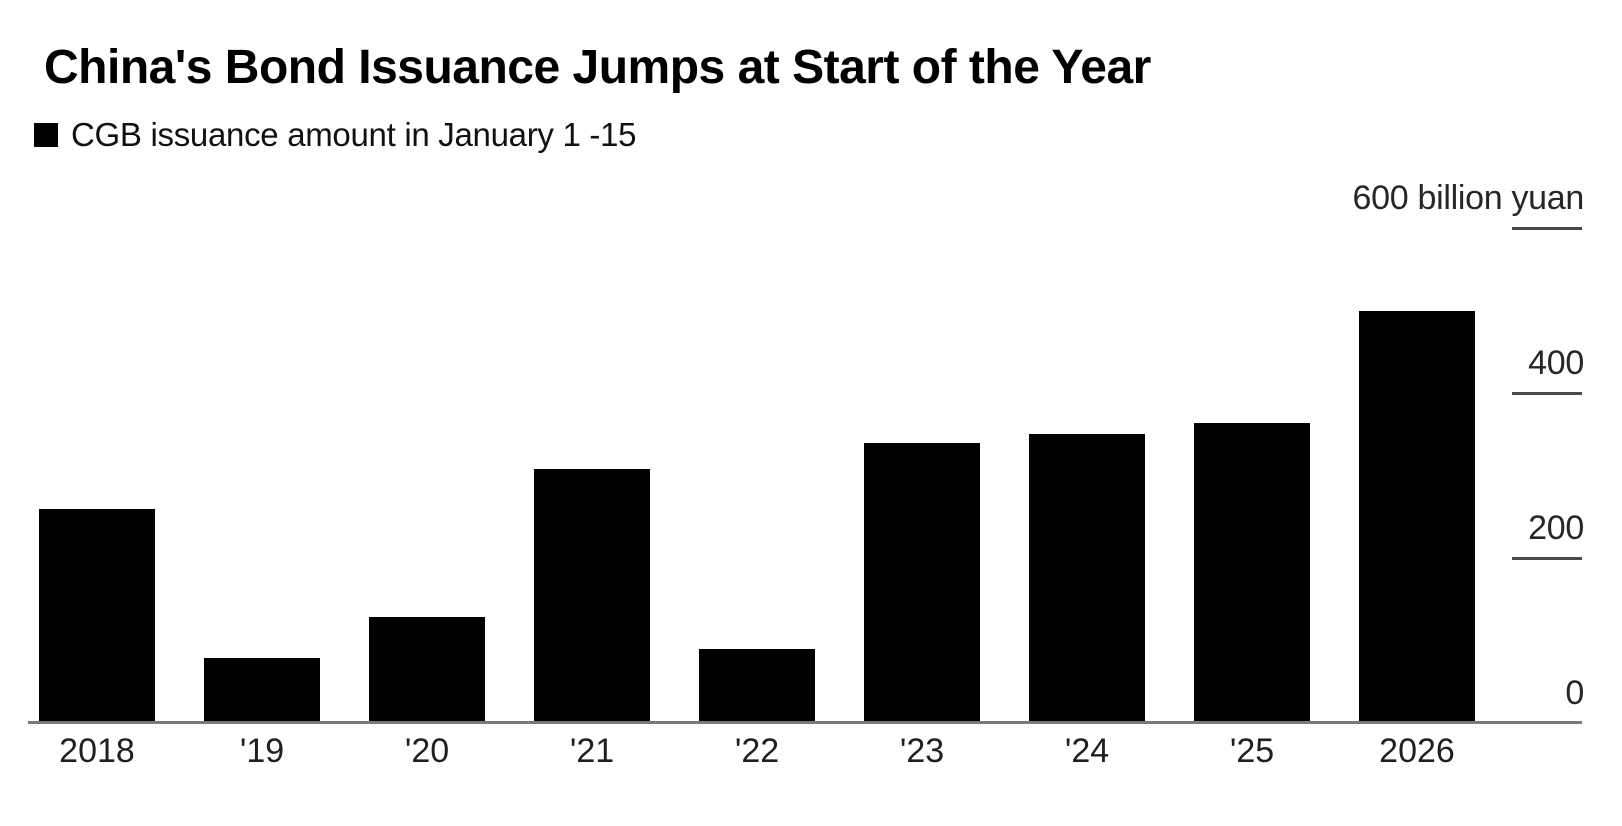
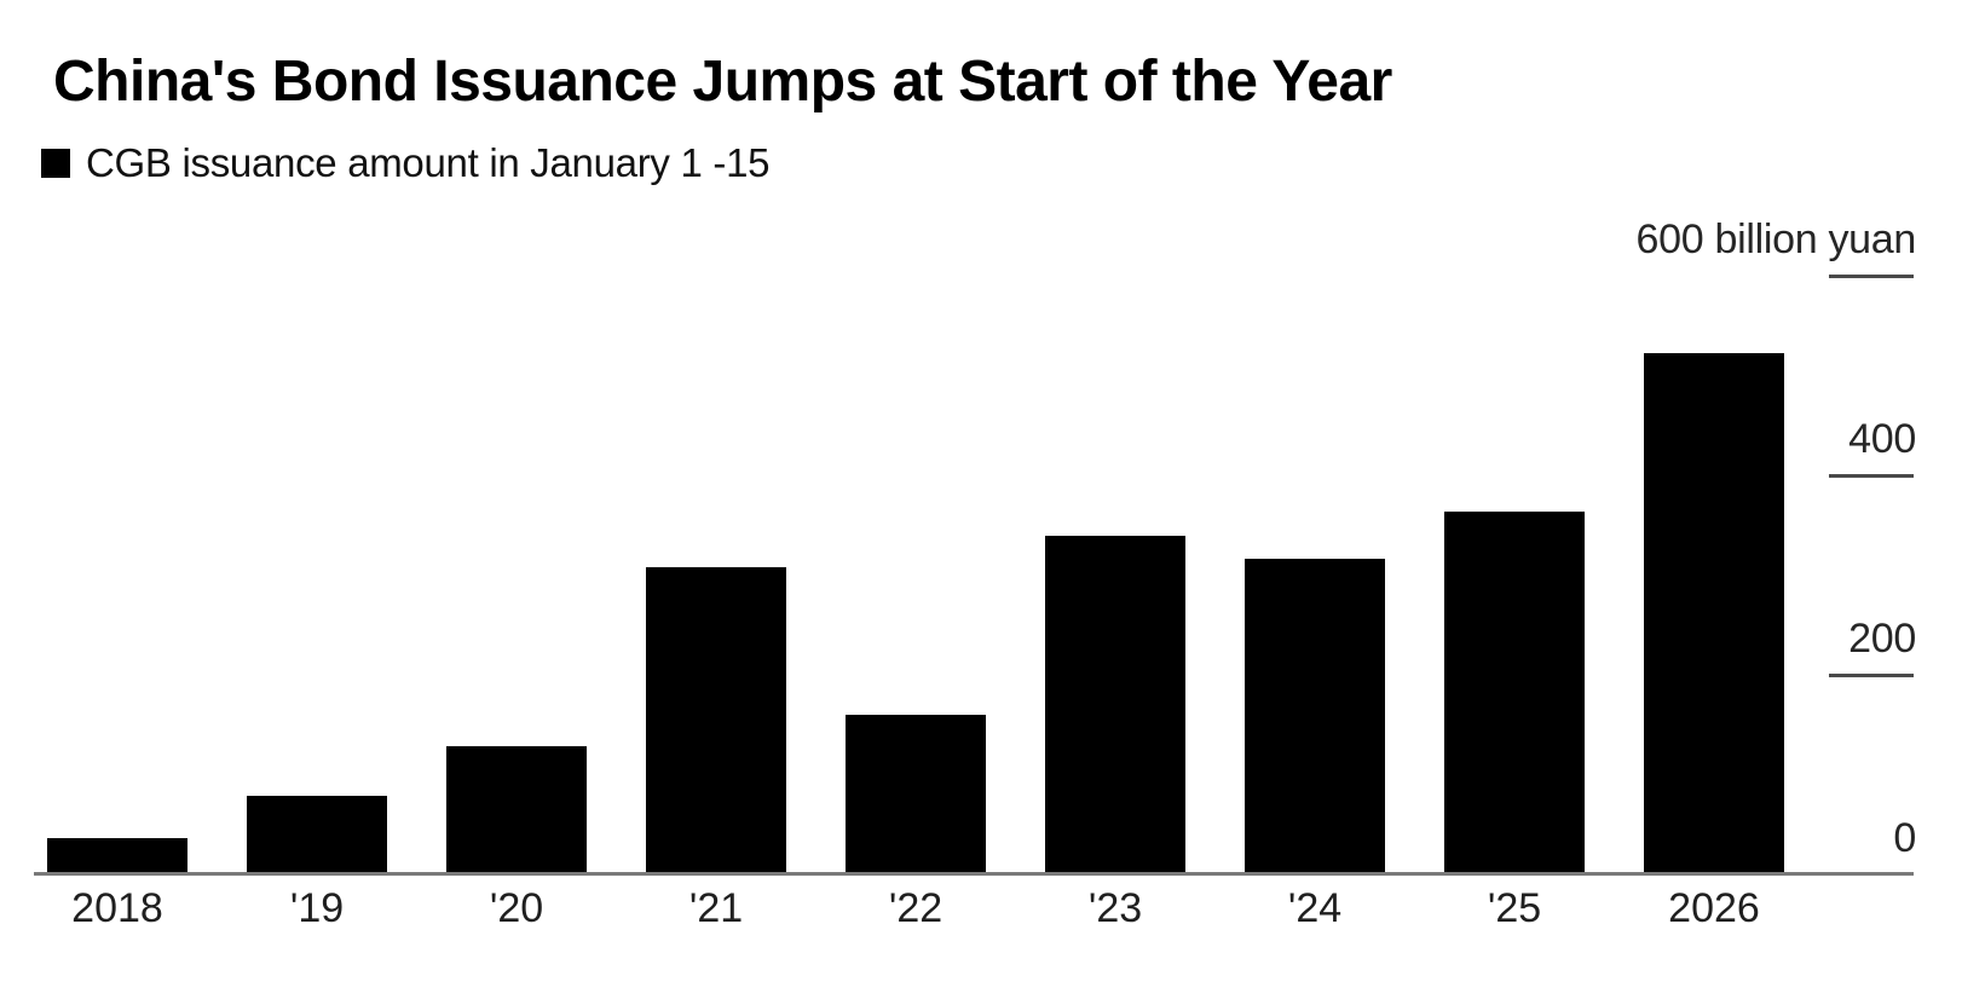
2018: 260 -> 40
'22: 90 -> 160
'24: 350 -> 320
2026: 500 -> 520
